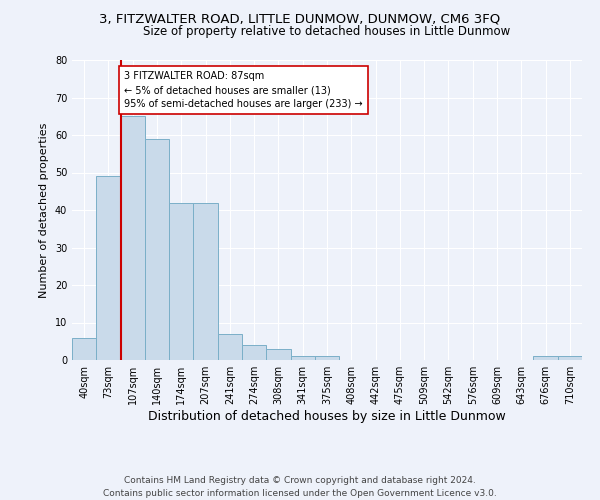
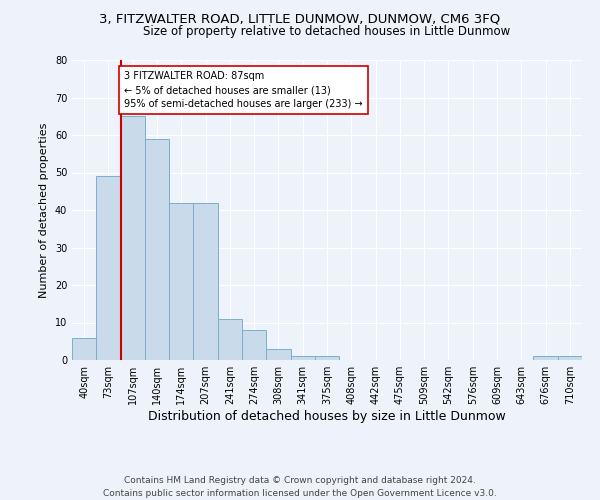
241sqm: 7 -> 11
274sqm: 4 -> 8
